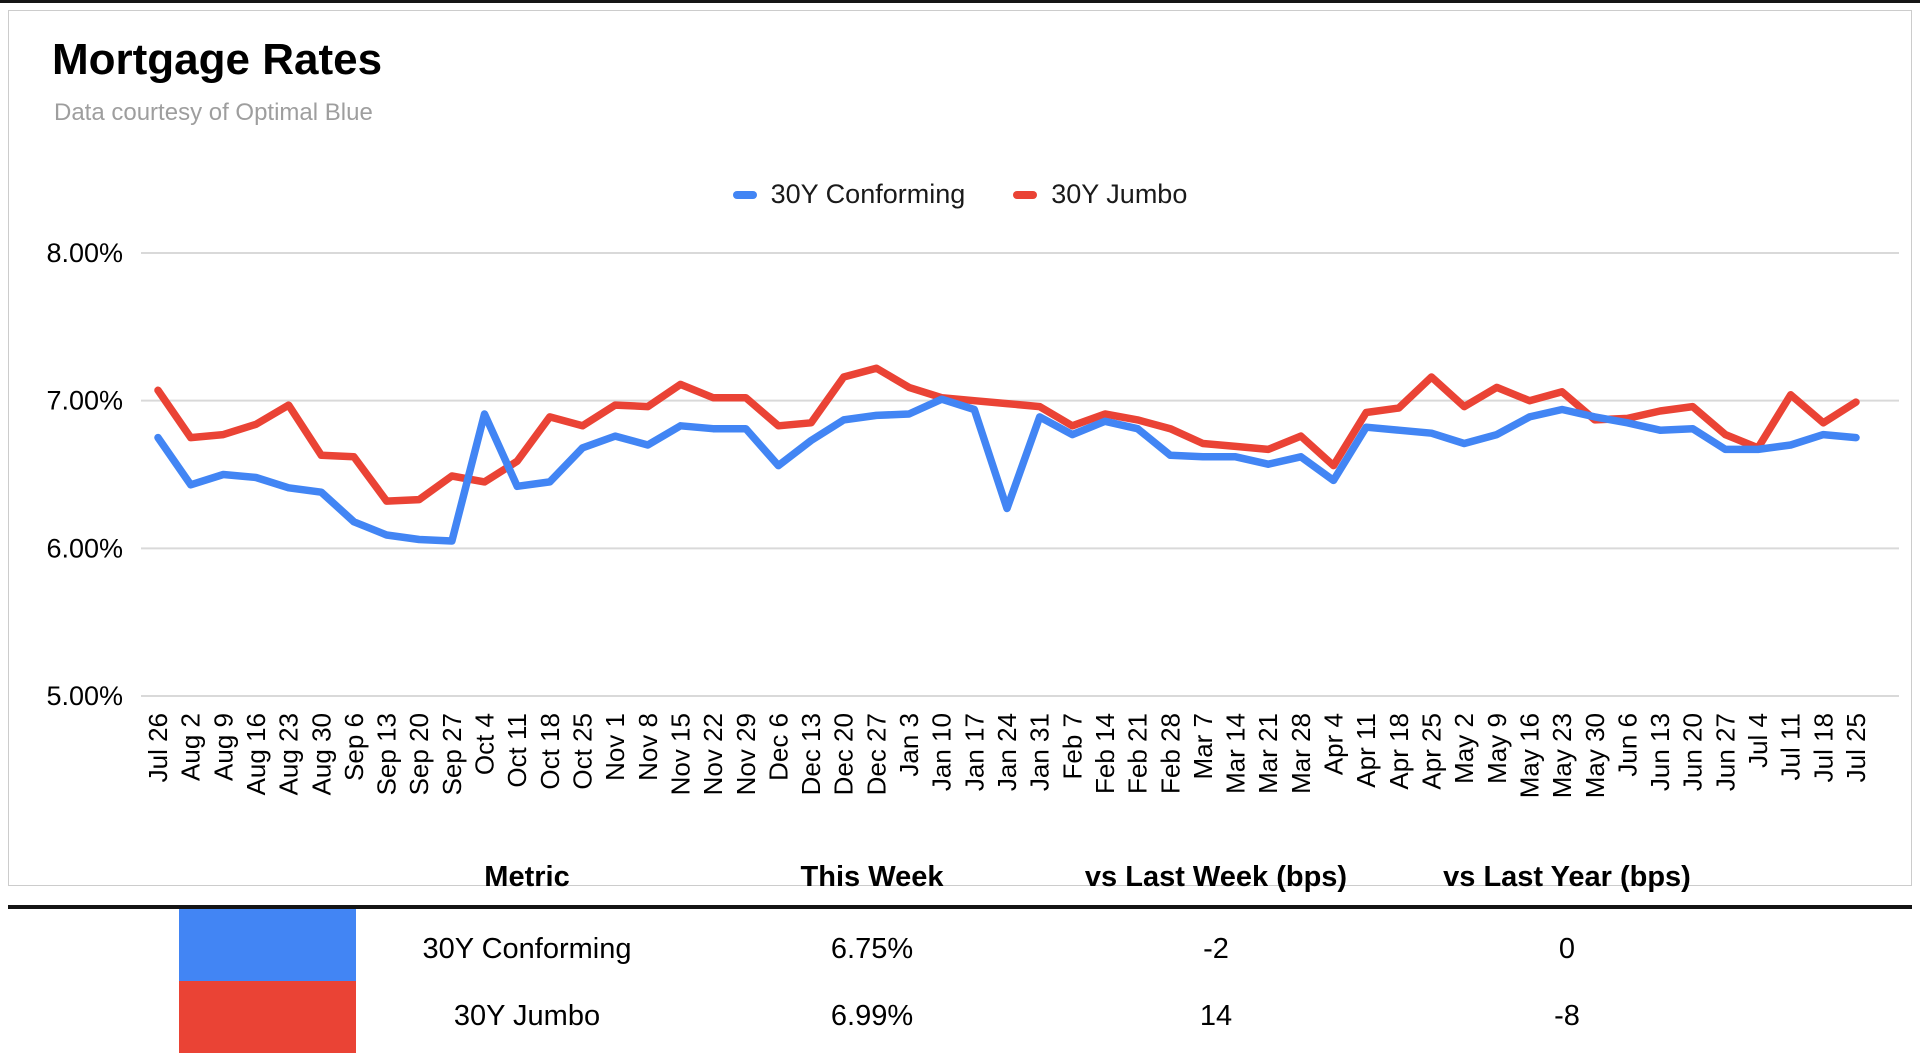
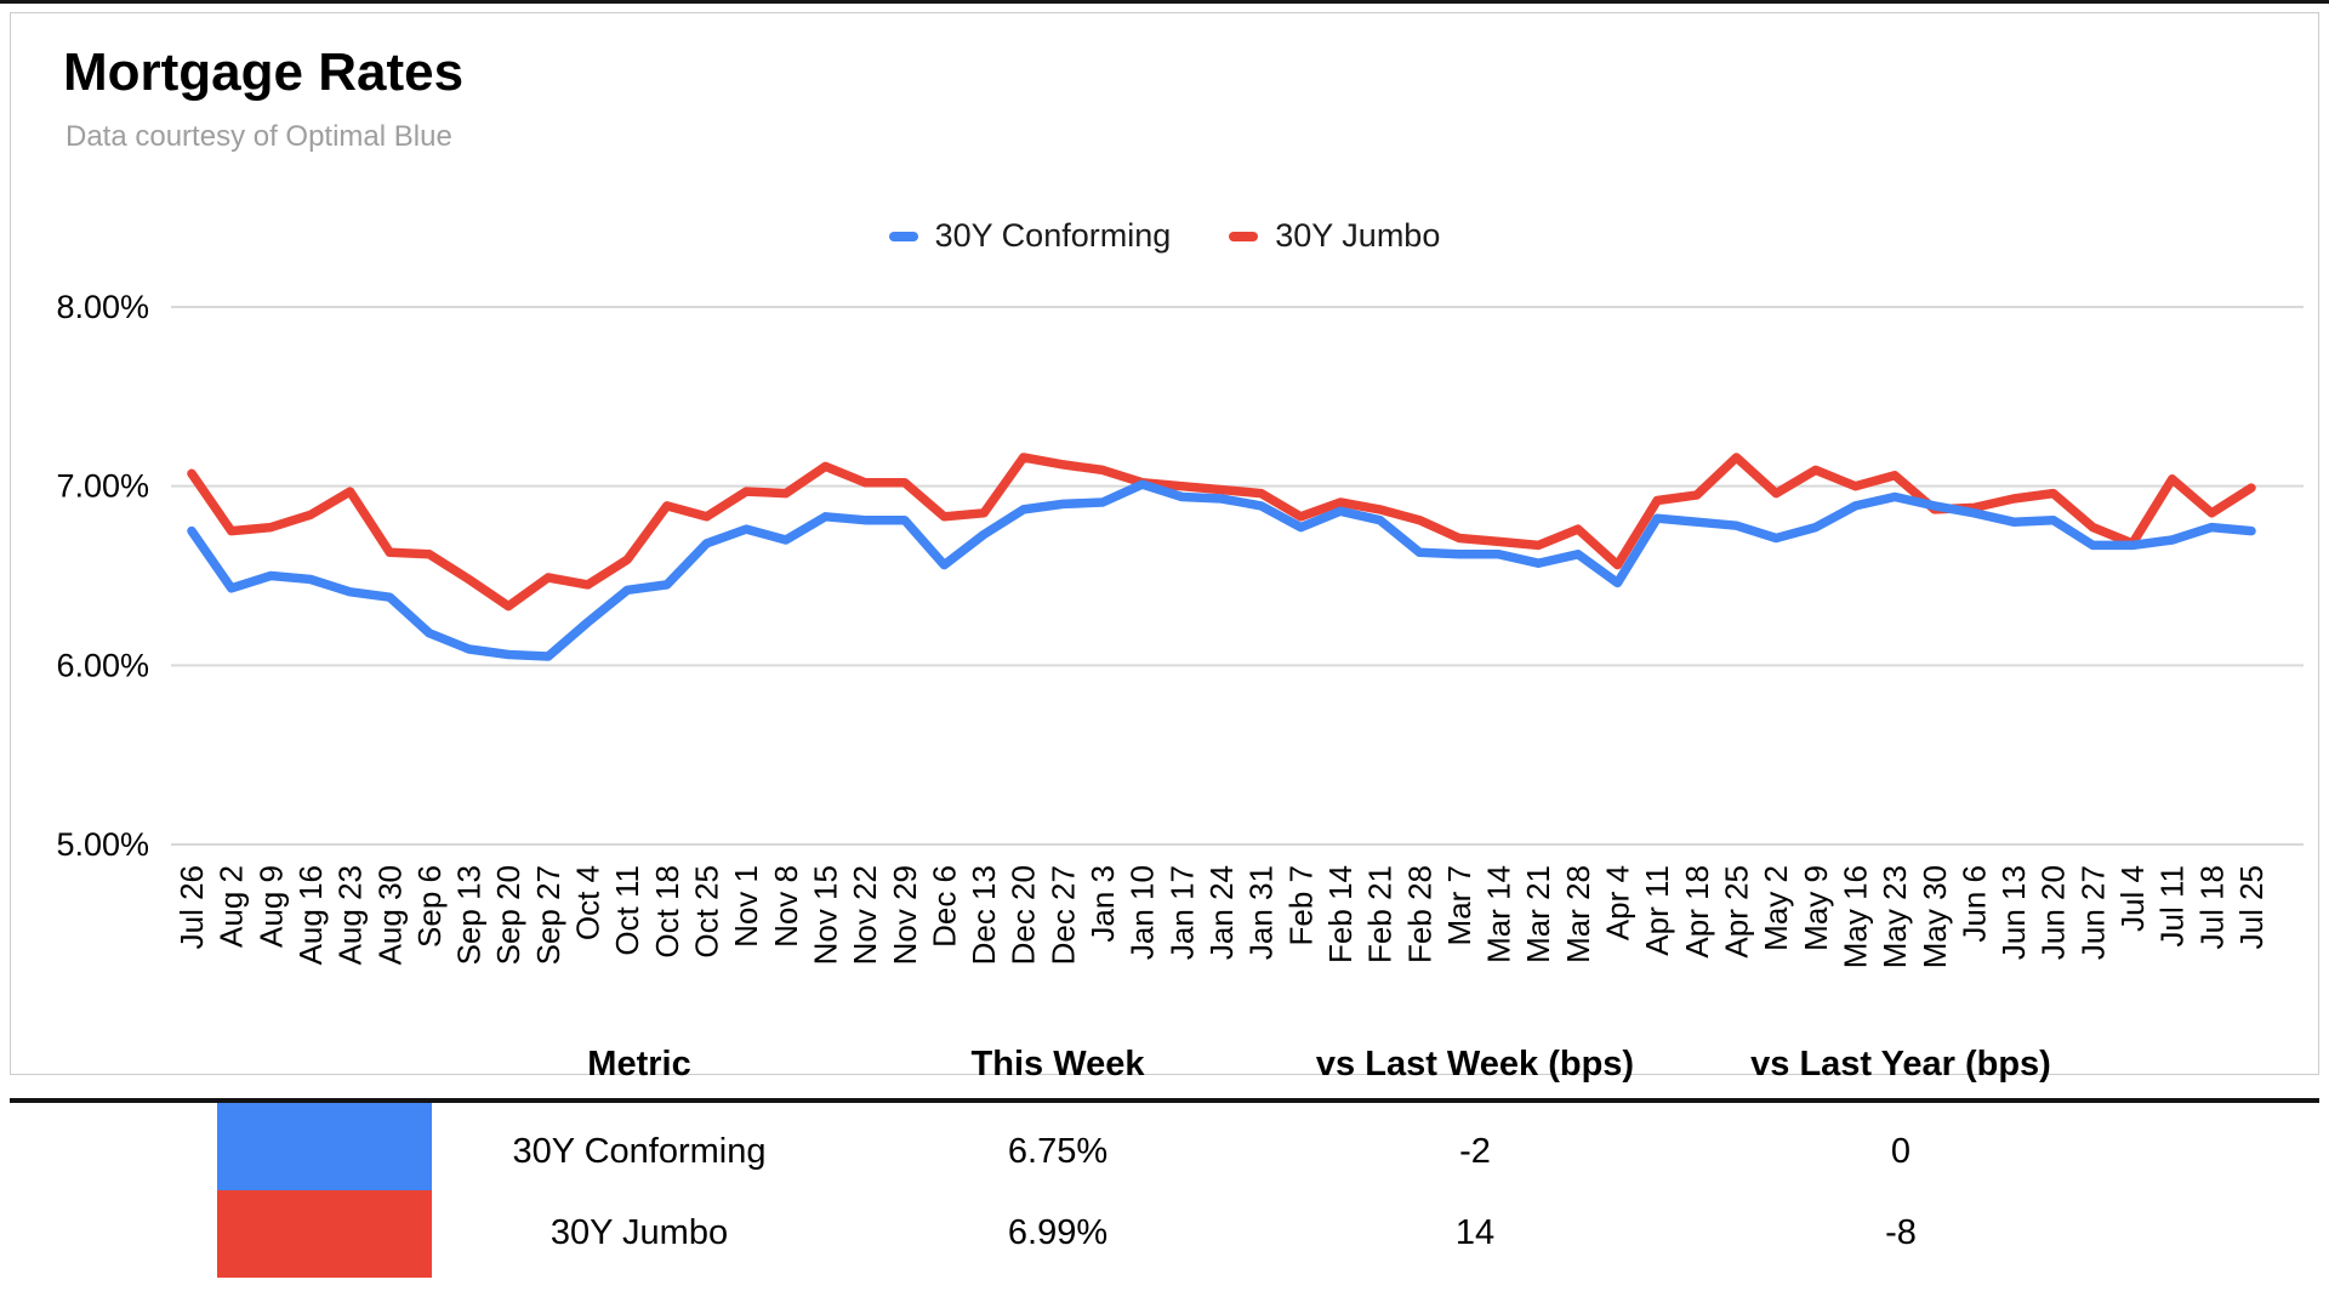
30Y Jumbo/Sep 13: 6.32% -> 6.48%
30Y Conforming/Oct 4: 6.91% -> 6.24%
30Y Jumbo/Dec 27: 7.22% -> 7.12%
30Y Conforming/Jan 24: 6.27% -> 6.93%
